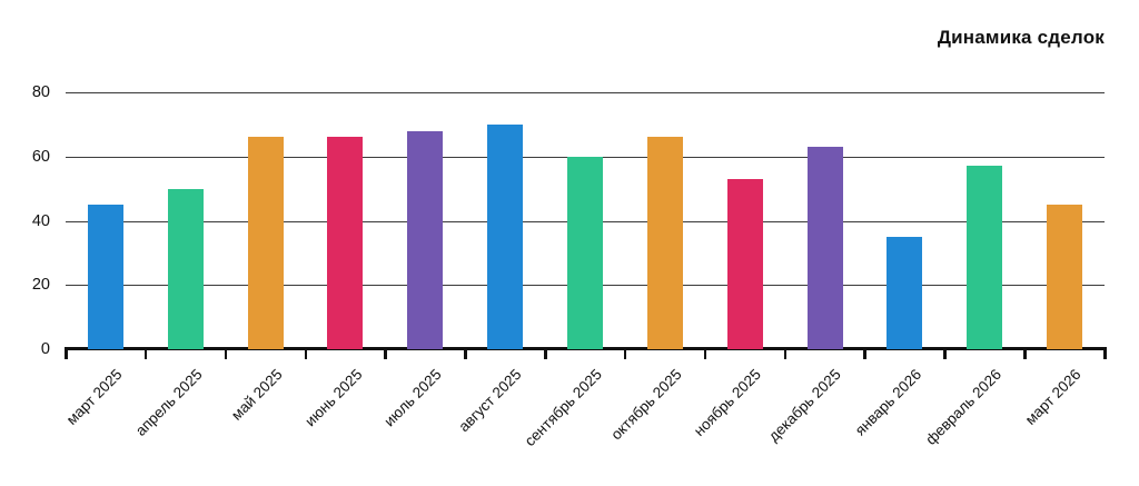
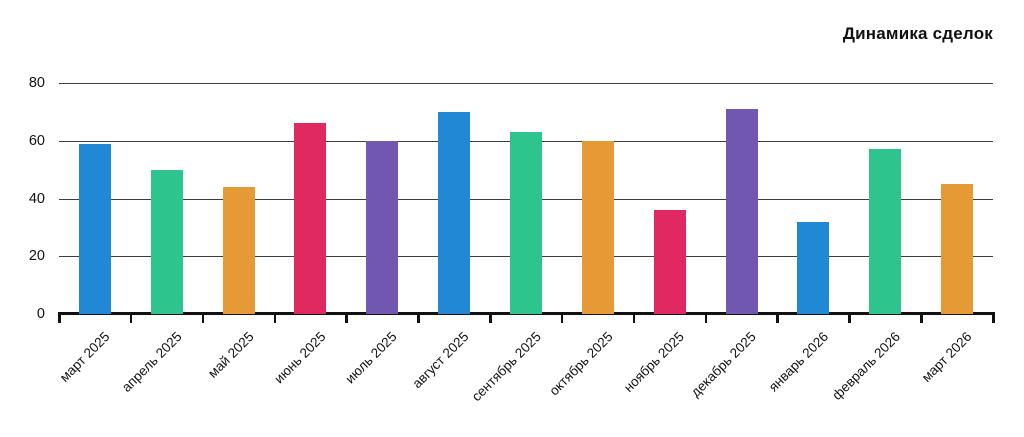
март 2025: 45 -> 59
май 2025: 66 -> 44
июль 2025: 68 -> 60
сентябрь 2025: 60 -> 63
октябрь 2025: 66 -> 60
ноябрь 2025: 53 -> 36
декабрь 2025: 63 -> 71
январь 2026: 35 -> 32
